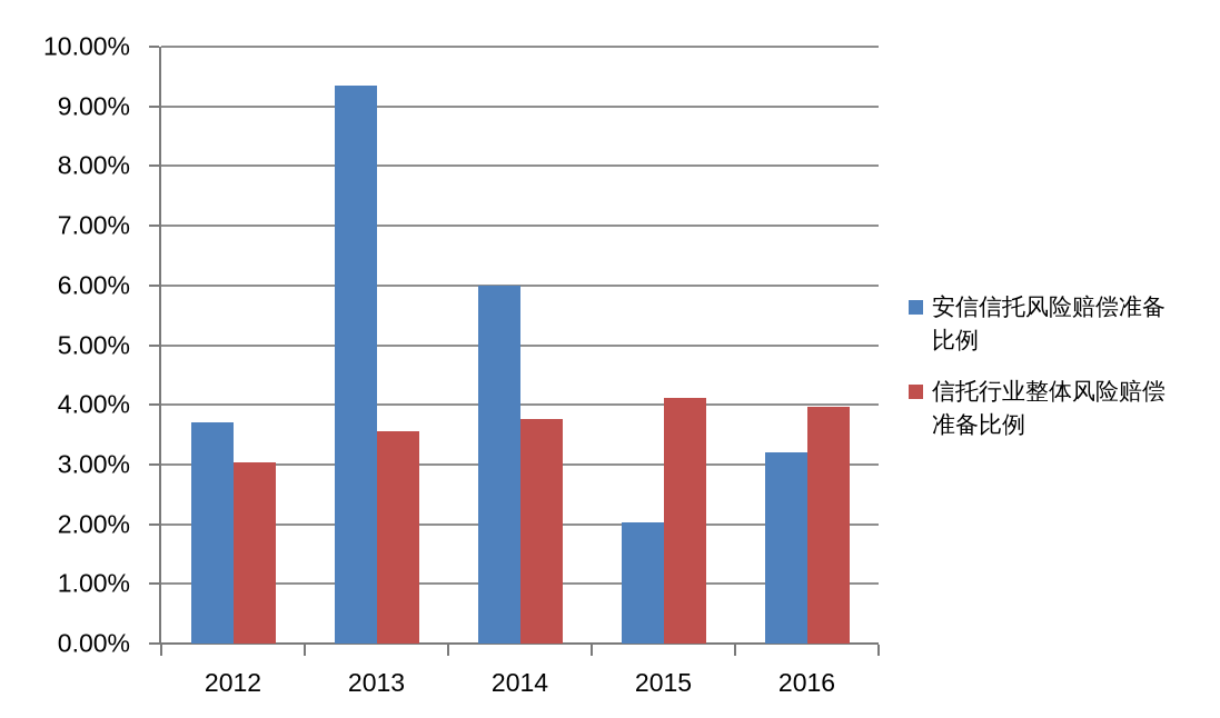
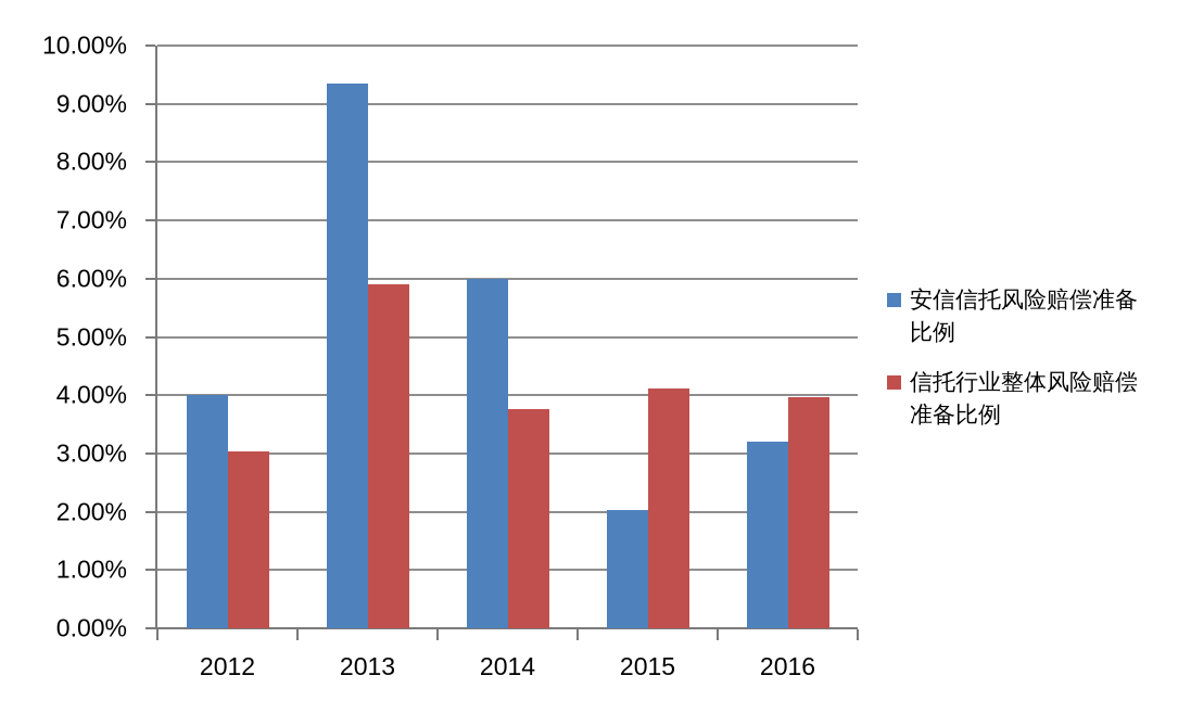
安信信托风险赔偿准备比例/2012: 3.7% -> 4.0%
信托行业整体风险赔偿准备比例/2013: 3.5% -> 5.9%
